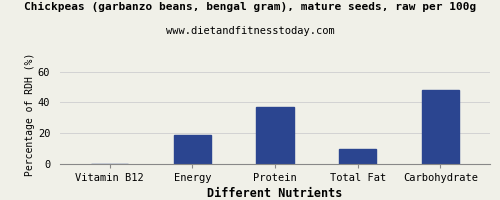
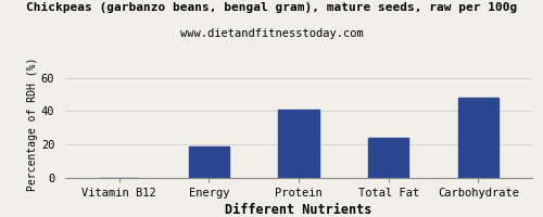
Protein: 37 -> 41
Total Fat: 10 -> 24
